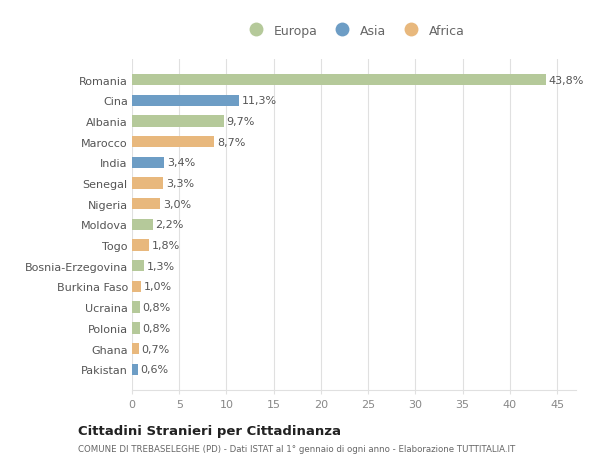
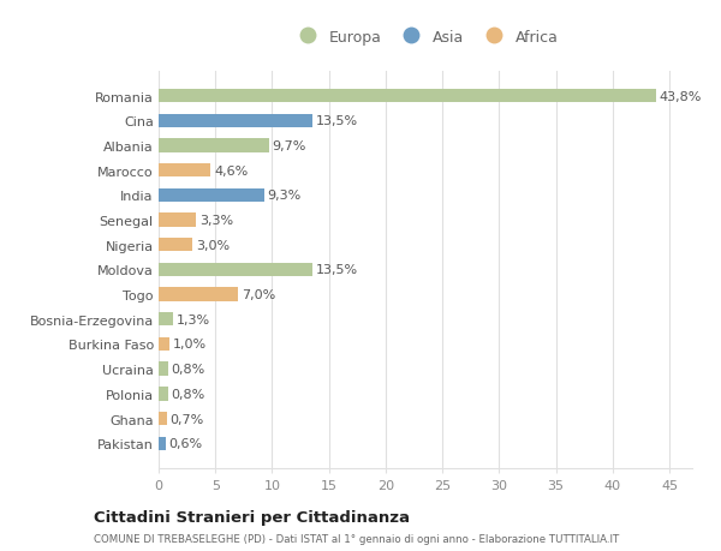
Cina: 11,3% -> 13,5%
Marocco: 8,7% -> 4,6%
India: 3,4% -> 9,3%
Moldova: 2,2% -> 13,5%
Togo: 1,8% -> 7,0%
